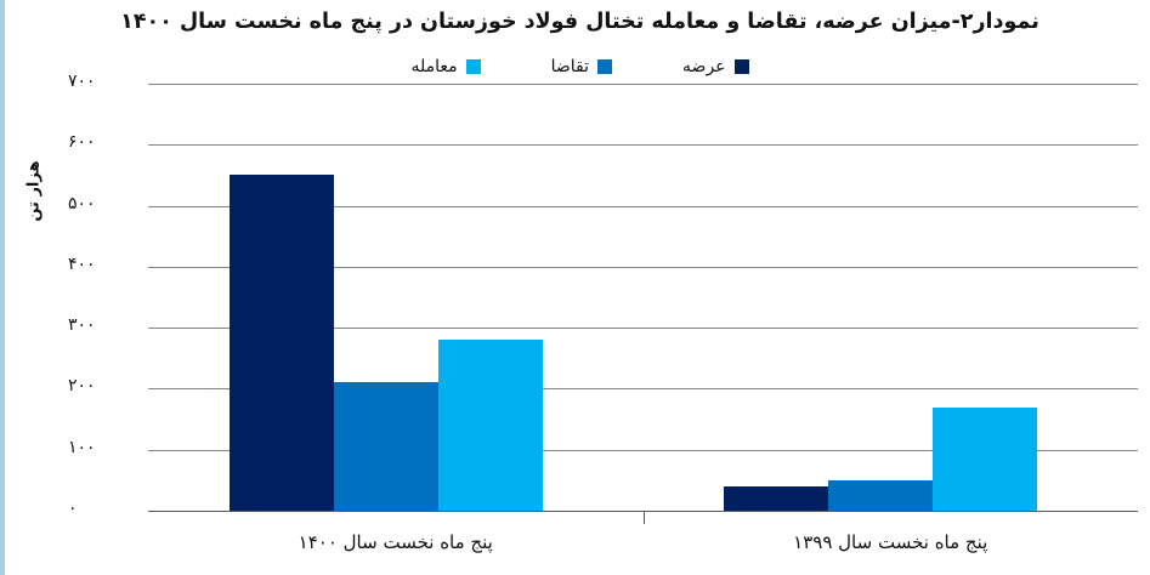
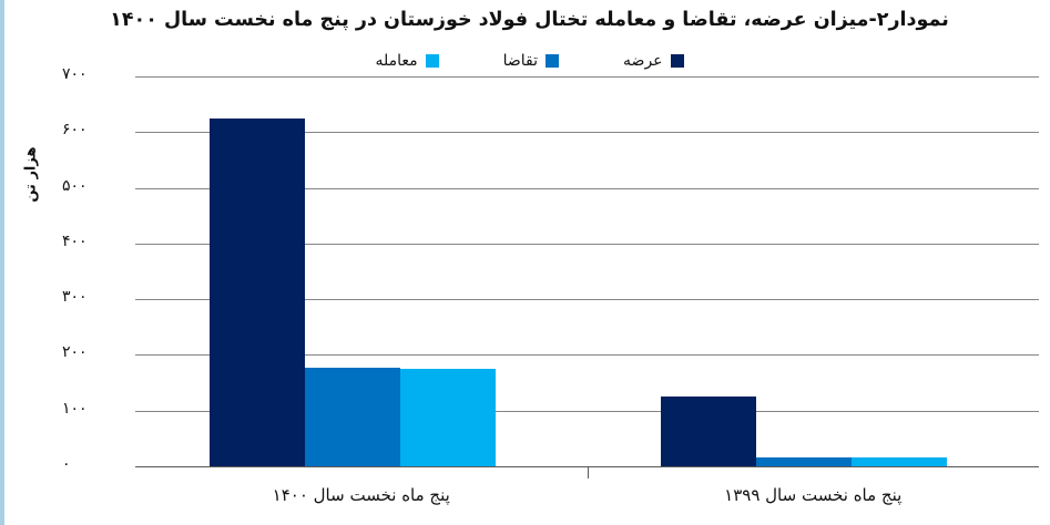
عرضه/پنج ماه نخست سال ۱۴۰۰: 550 -> 620
تقاضا/پنج ماه نخست سال ۱۴۰۰: 210 -> 180
معامله/پنج ماه نخست سال ۱۴۰۰: 280 -> 180
عرضه/پنج ماه نخست سال ۱۳۹۹: 40 -> 120
تقاضا/پنج ماه نخست سال ۱۳۹۹: 50 -> 20
معامله/پنج ماه نخست سال ۱۳۹۹: 170 -> 20
